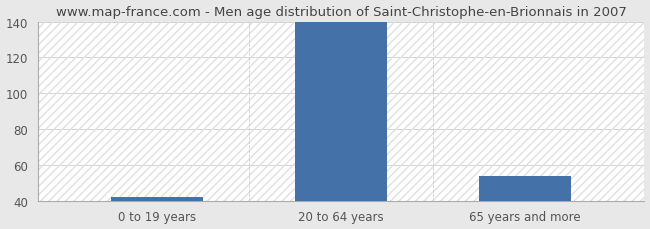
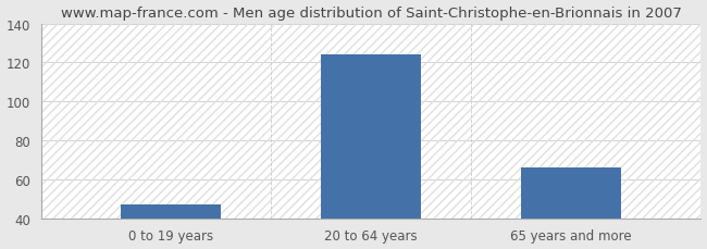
0 to 19 years: 42 -> 47
20 to 64 years: 140 -> 124
65 years and more: 54 -> 66
